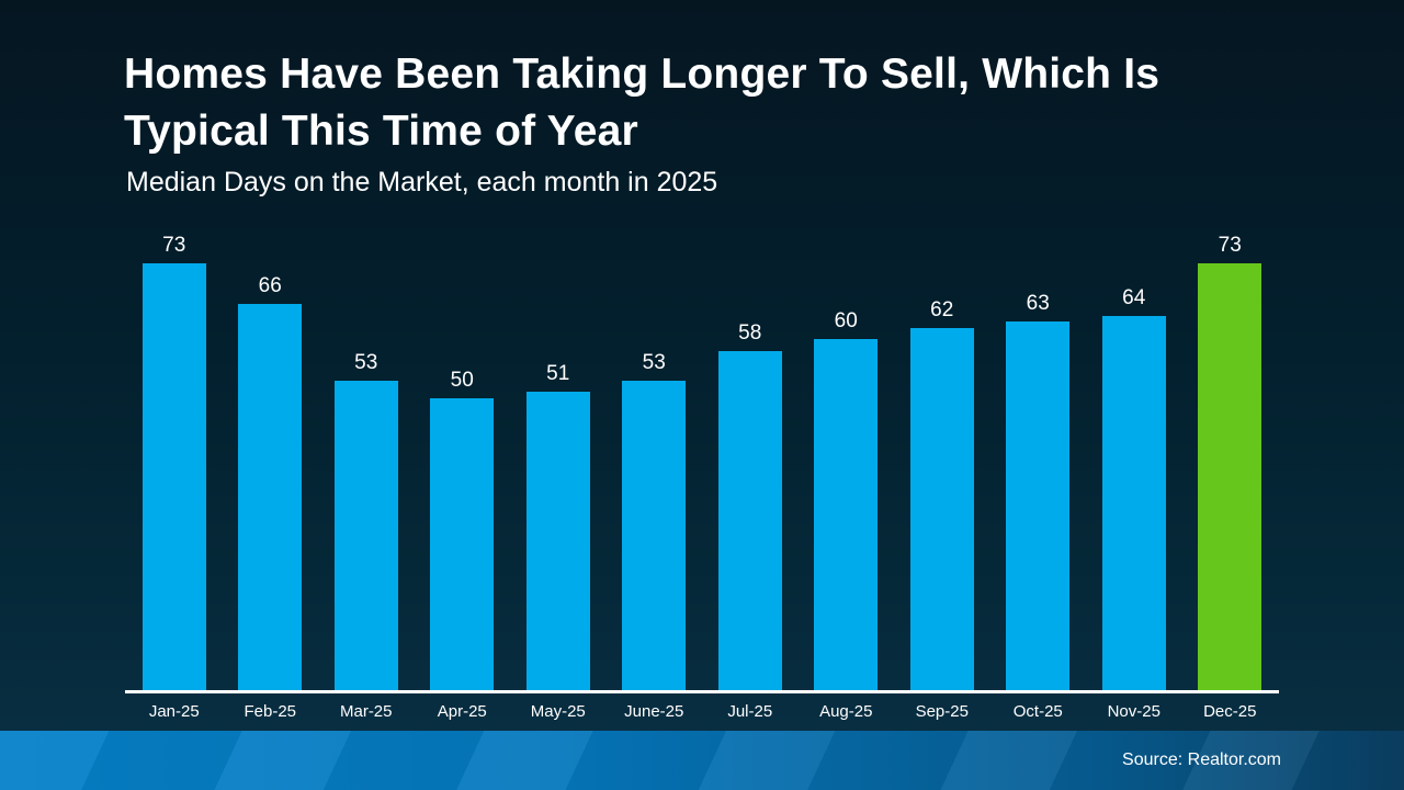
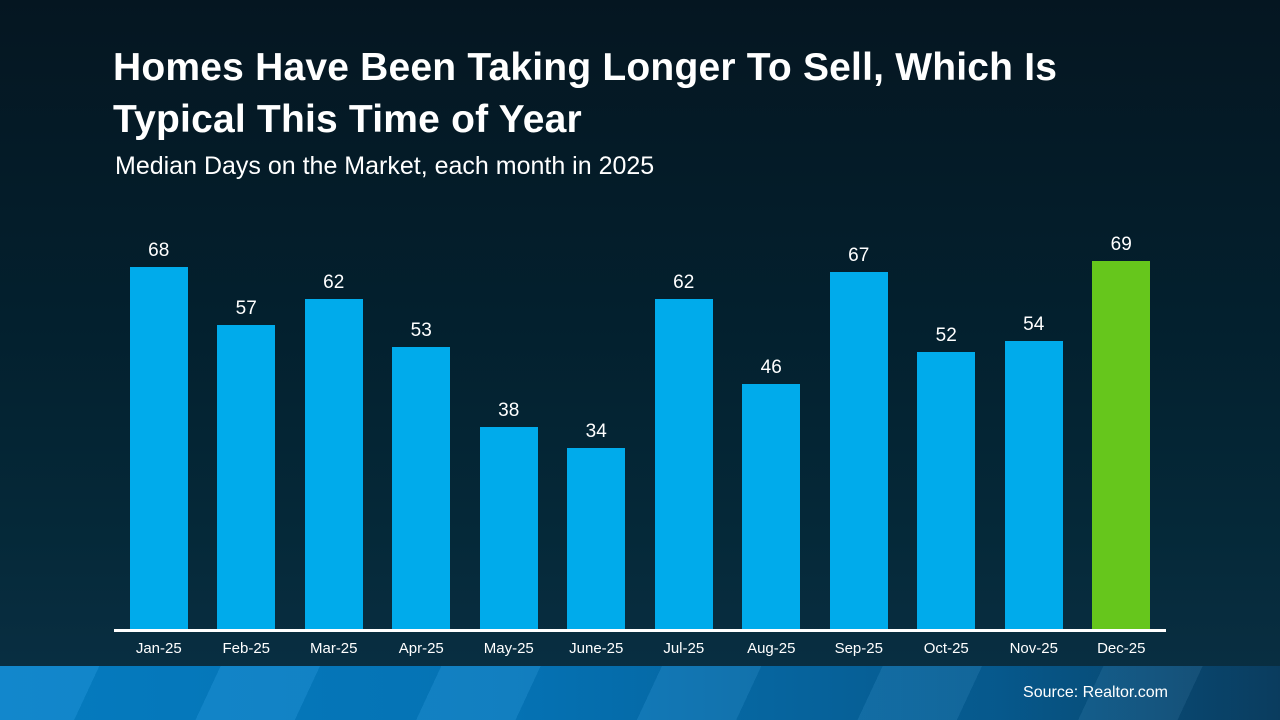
Jan-25: 73 -> 68
Feb-25: 66 -> 57
Mar-25: 53 -> 62
Apr-25: 50 -> 53
May-25: 51 -> 38
June-25: 53 -> 34
Jul-25: 58 -> 62
Aug-25: 60 -> 46
Sep-25: 62 -> 67
Oct-25: 63 -> 52
Nov-25: 64 -> 54
Dec-25: 73 -> 69
